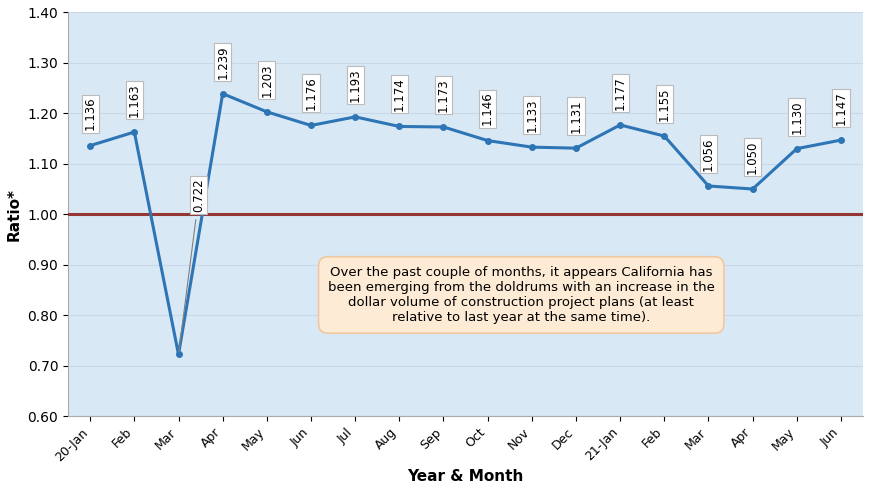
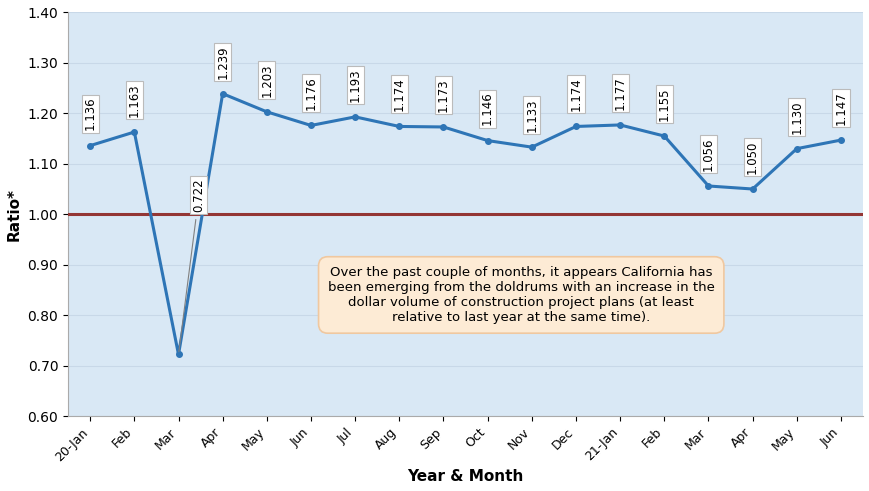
Dec: 1.131 -> 1.174
